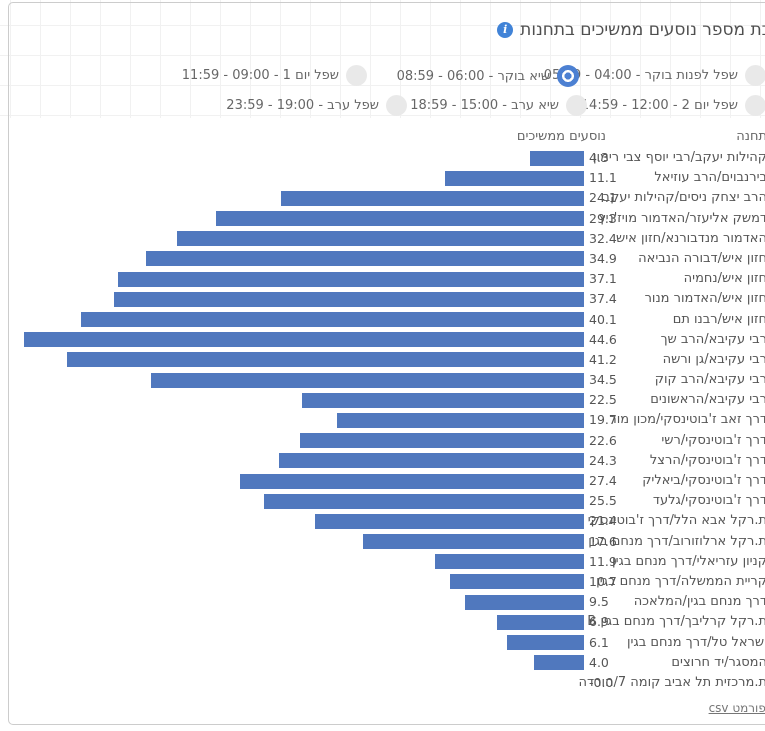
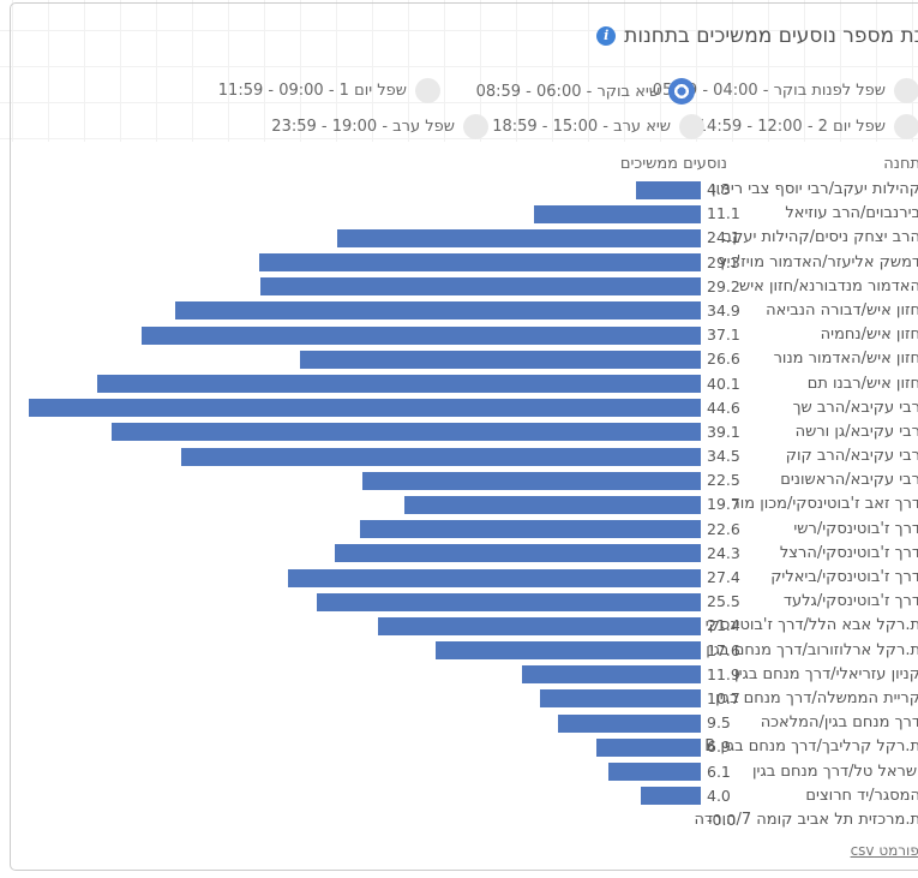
האדמור מנדבורנא/חזון איש: 32.4 -> 29.2
חזון איש/האדמור מנור: 37.4 -> 26.6
רבי עקיבא/גן ורשה: 41.2 -> 39.1
